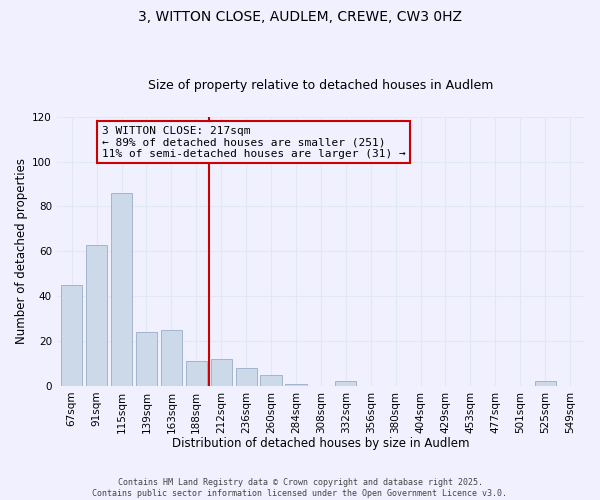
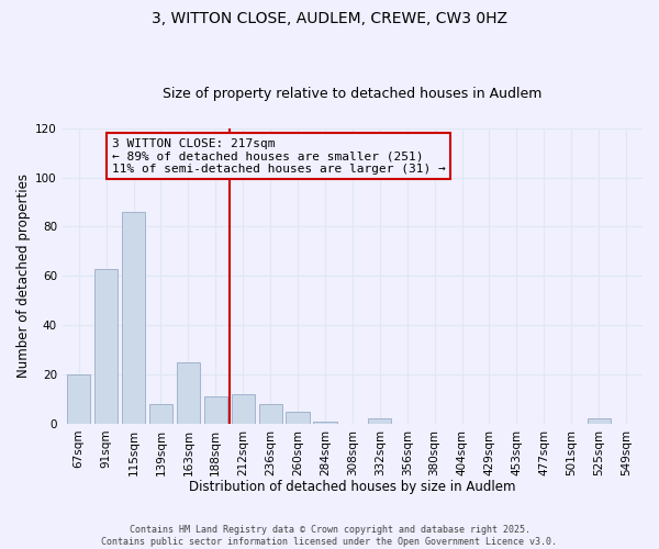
67sqm: 45 -> 20
139sqm: 24 -> 8
